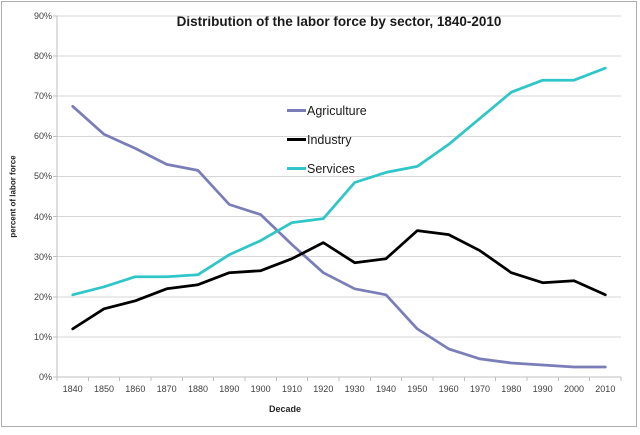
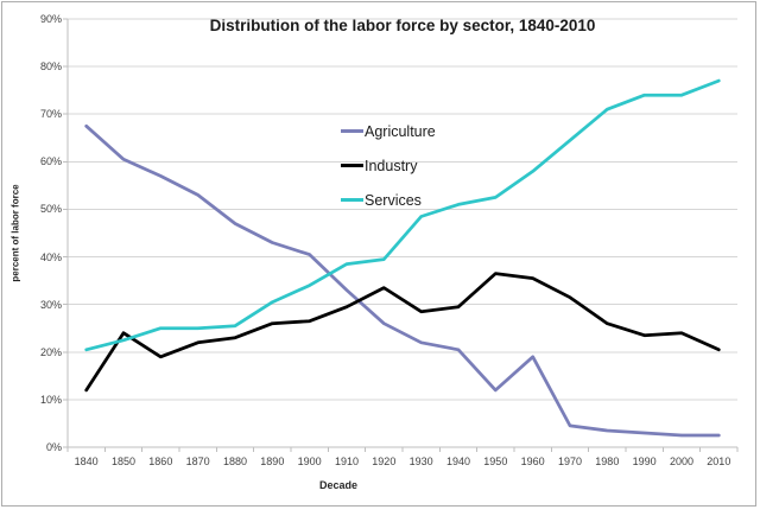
Industry/1850: 17% -> 24%
Agriculture/1880: 52% -> 47%
Agriculture/1960: 7% -> 19%
